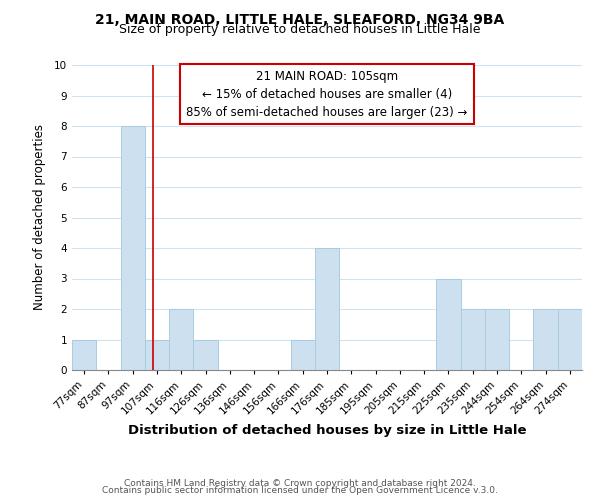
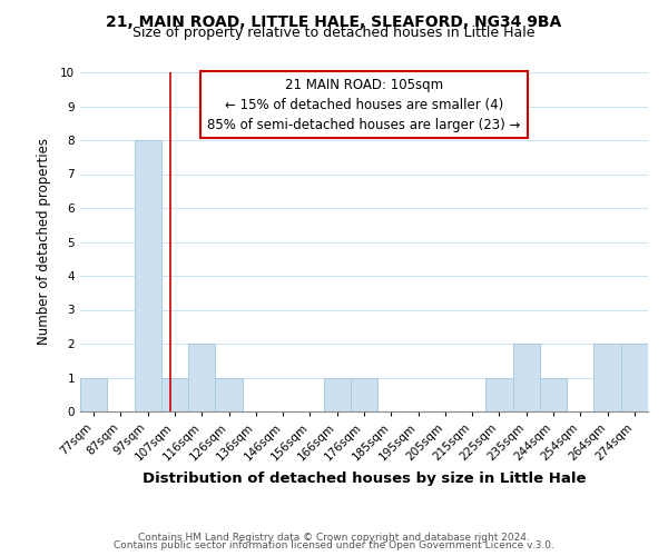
176sqm: 4 -> 1
225sqm: 3 -> 1
244sqm: 2 -> 1
